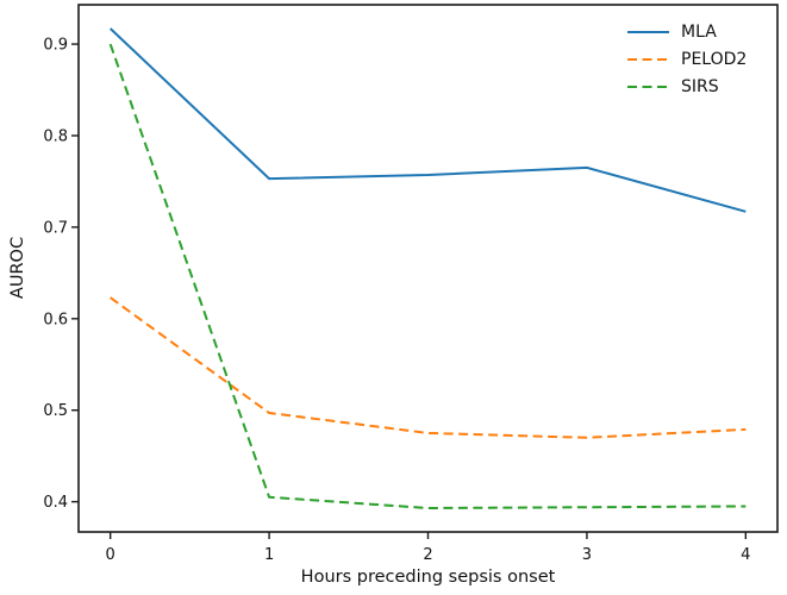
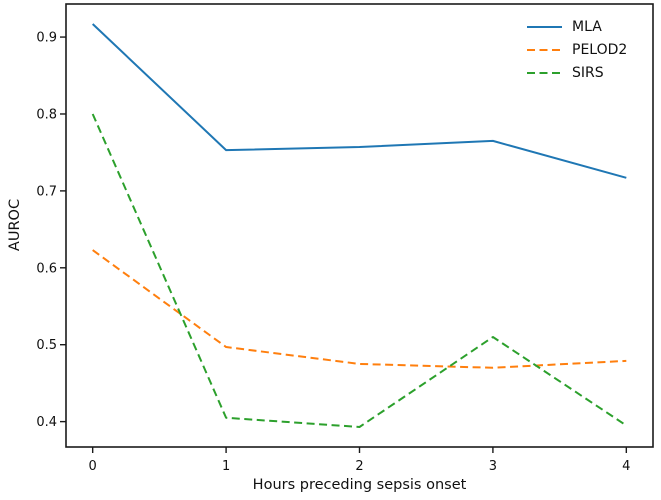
SIRS/0: 0.90 -> 0.80
SIRS/3: 0.39 -> 0.51
